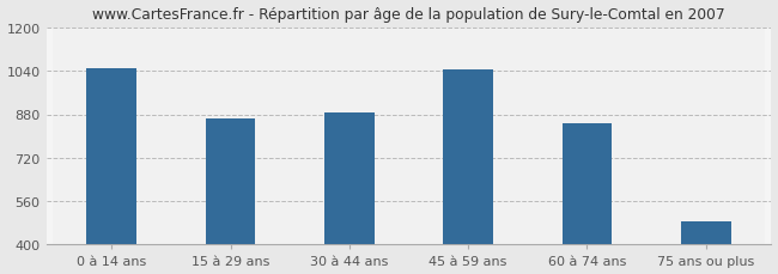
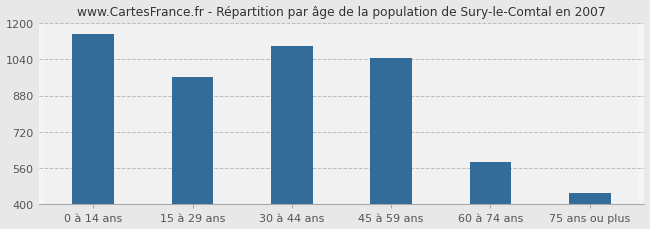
0 à 14 ans: 1050 -> 1150
15 à 29 ans: 865 -> 960
30 à 44 ans: 885 -> 1100
60 à 74 ans: 845 -> 585
75 ans ou plus: 485 -> 450
